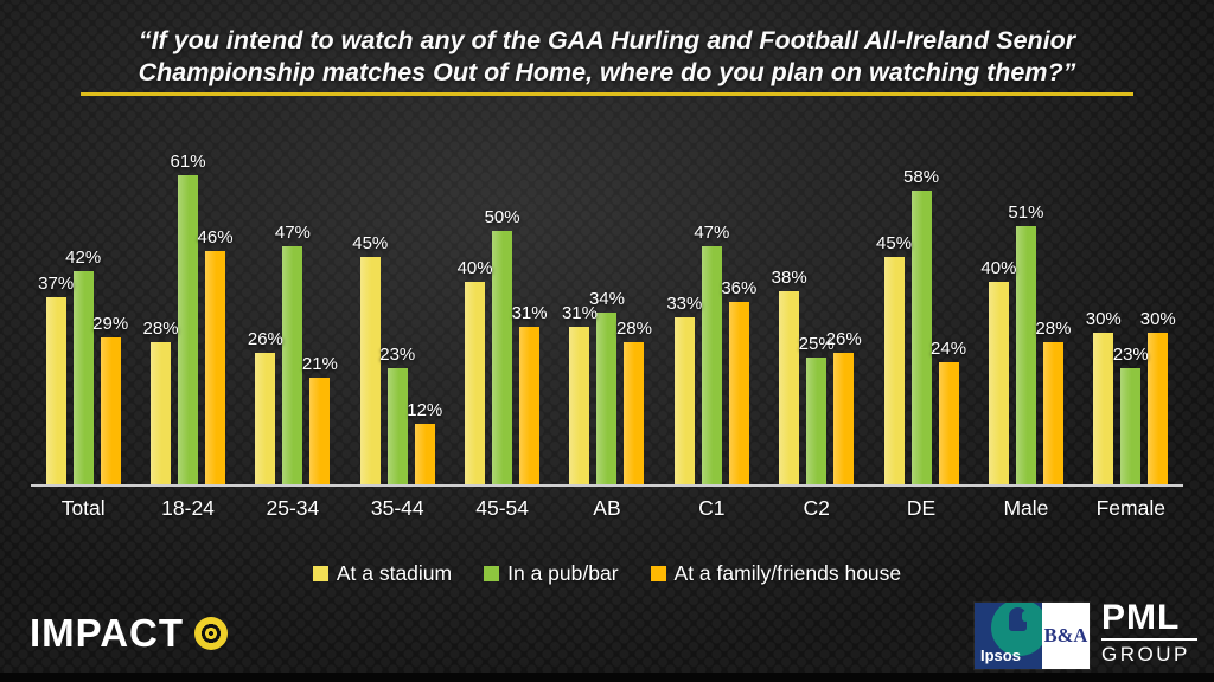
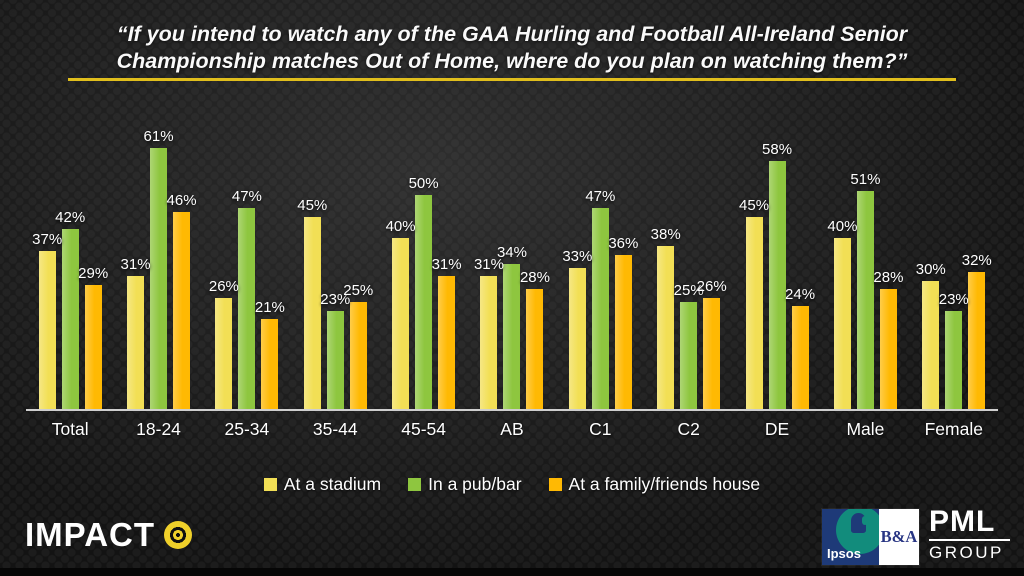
At a stadium/18-24: 28% -> 31%
At a family/friends house/35-44: 12% -> 25%
At a family/friends house/Female: 30% -> 32%
